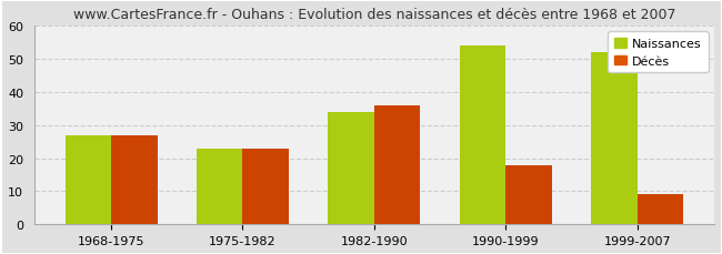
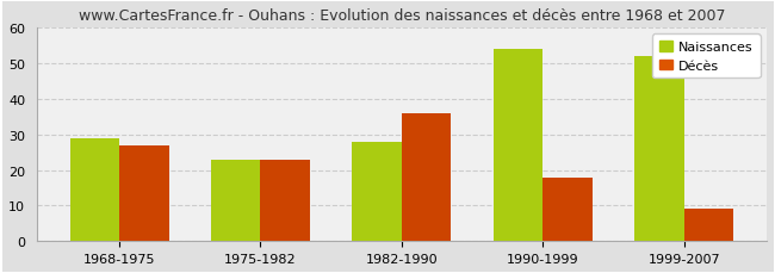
Naissances/1968-1975: 27 -> 29
Naissances/1982-1990: 34 -> 28
